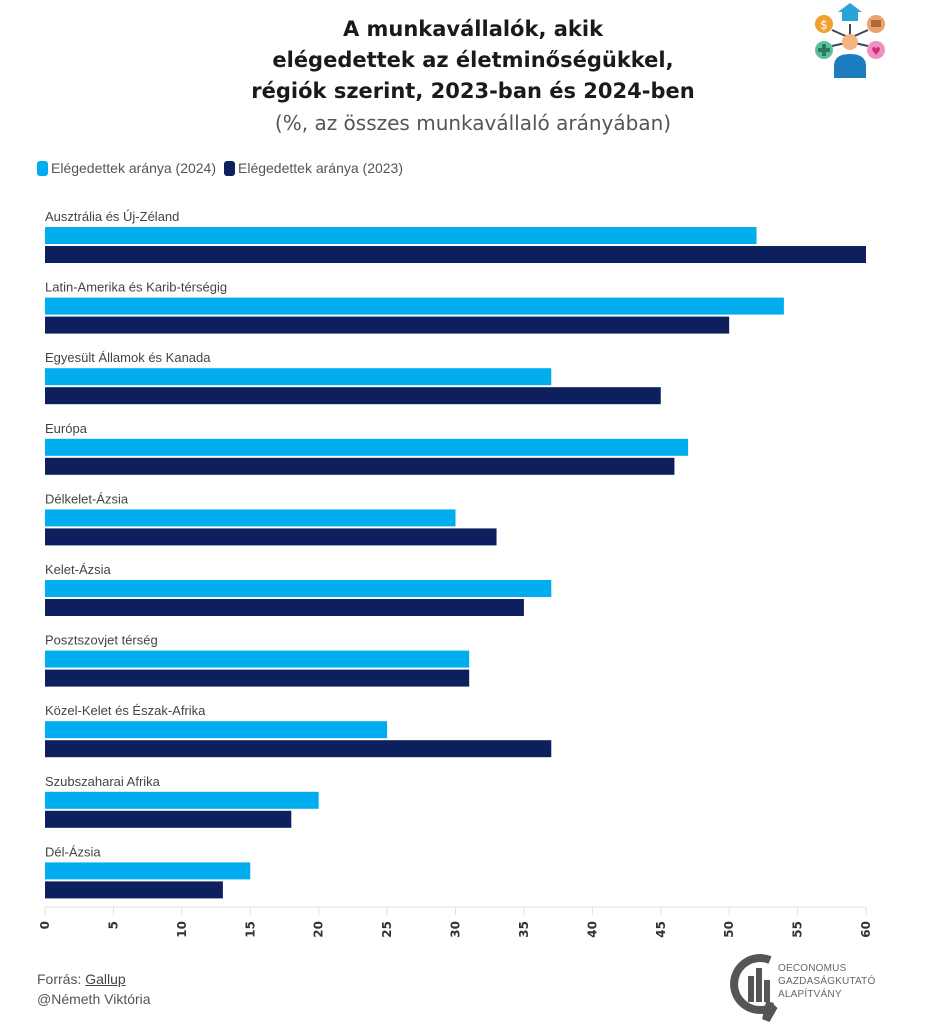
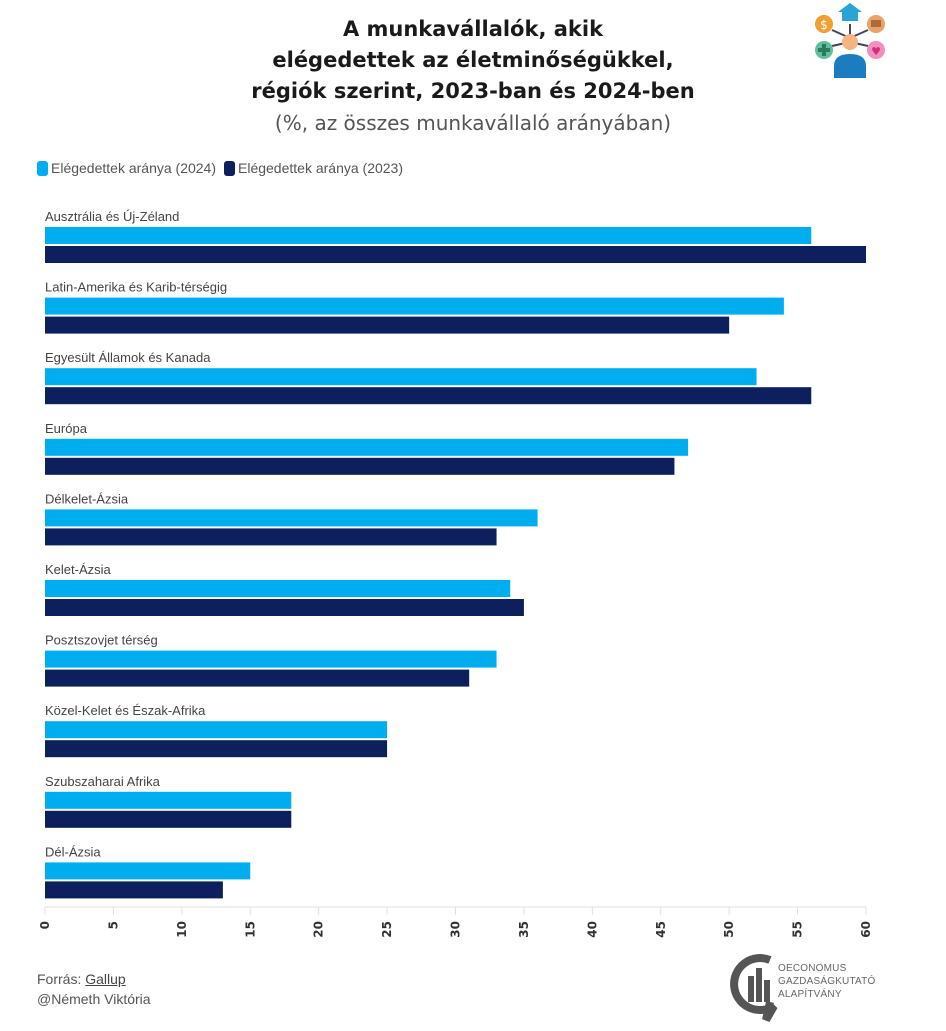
Elégedettek aránya (2024)/Ausztrália és Új-Zéland: 52 -> 56
Elégedettek aránya (2024)/Egyesült Államok és Kanada: 37 -> 52
Elégedettek aránya (2023)/Egyesült Államok és Kanada: 45 -> 56
Elégedettek aránya (2024)/Délkelet-Ázsia: 30 -> 36
Elégedettek aránya (2024)/Kelet-Ázsia: 37 -> 34
Elégedettek aránya (2024)/Posztszovjet térség: 31 -> 33
Elégedettek aránya (2023)/Közel-Kelet és Észak-Afrika: 37 -> 25
Elégedettek aránya (2024)/Szubszaharai Afrika: 20 -> 18
